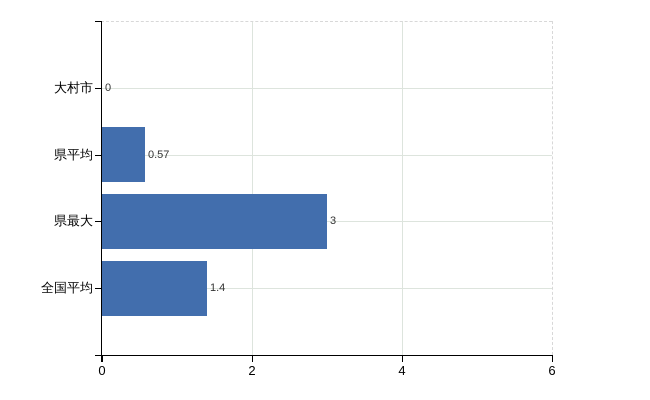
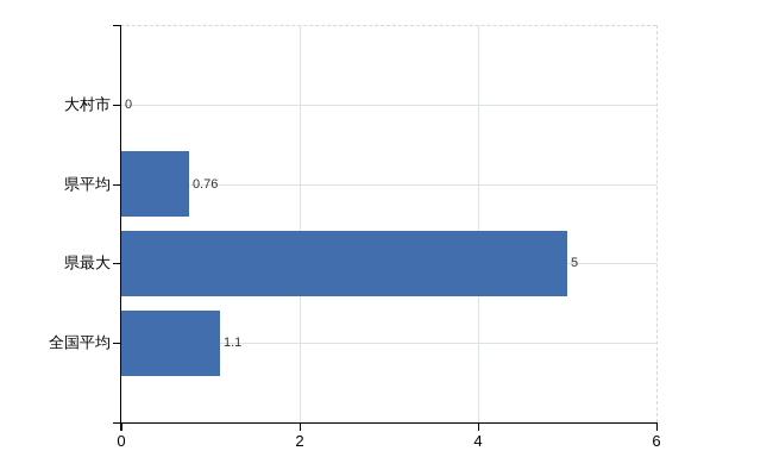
県平均: 0.57 -> 0.76
県最大: 3 -> 5
全国平均: 1.4 -> 1.1
